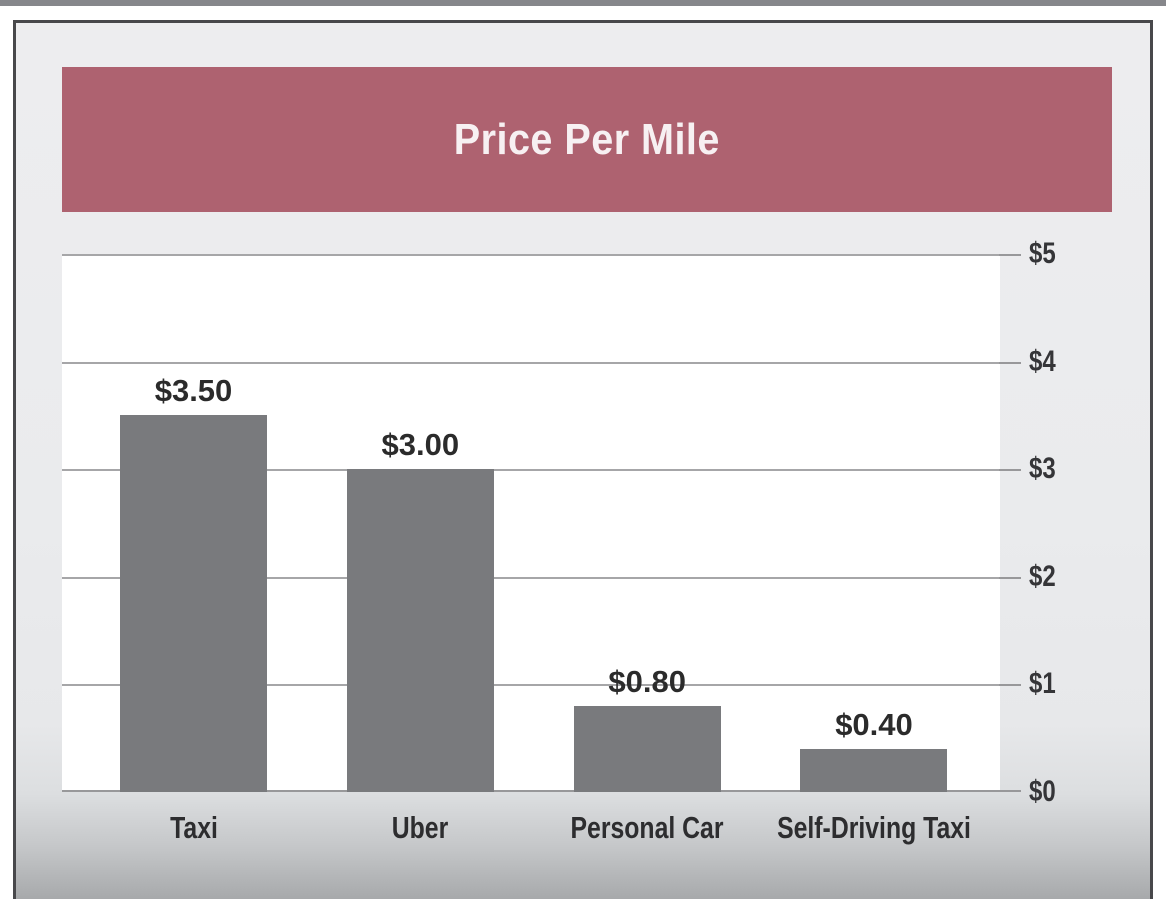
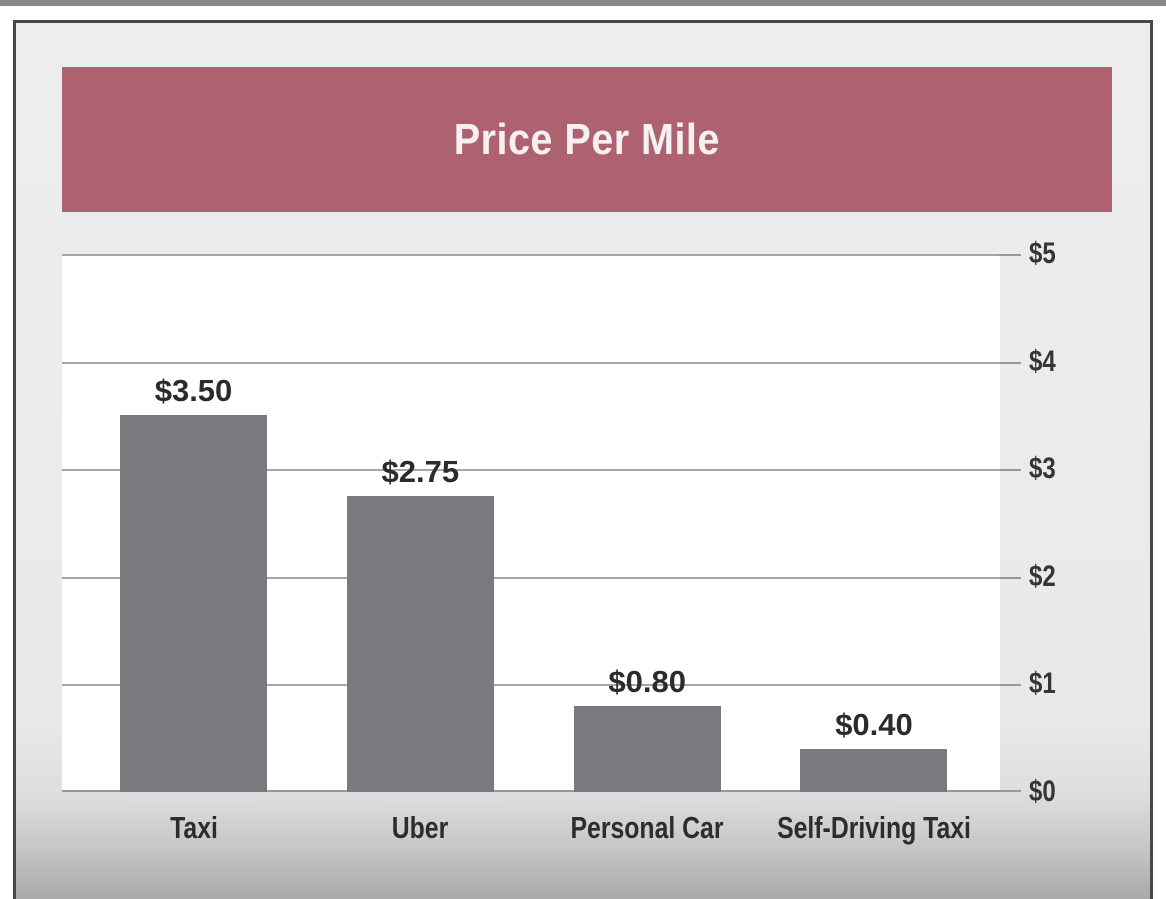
Uber: $3.00 -> $2.75
